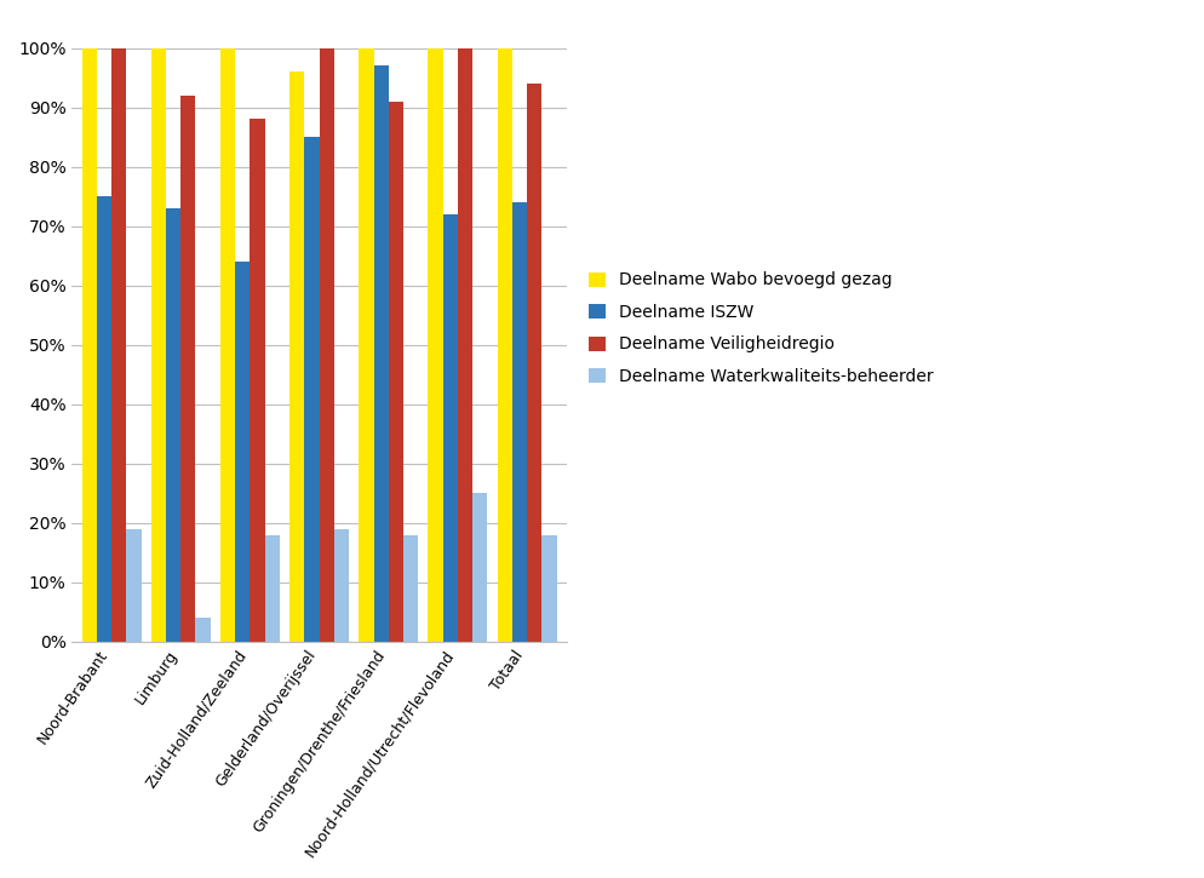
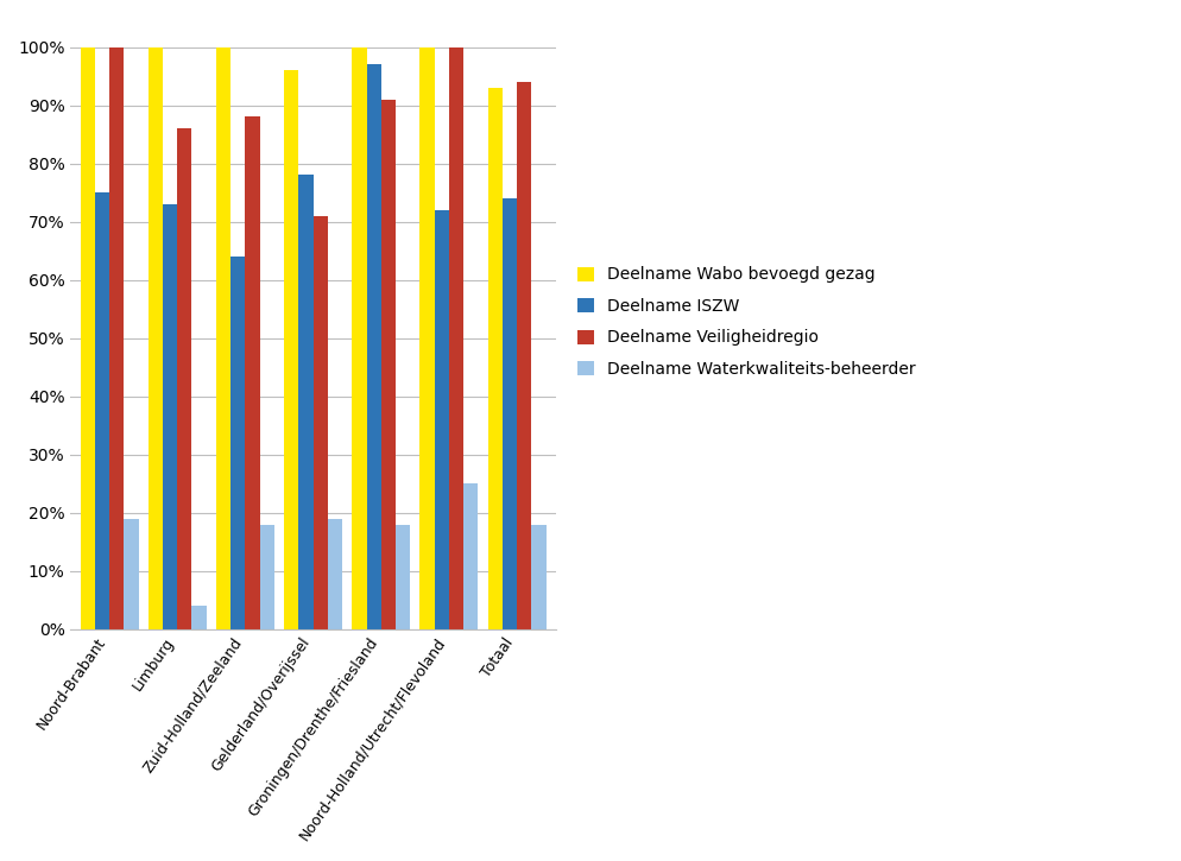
Deelname Veiligheidregio/Limburg: 92% -> 86%
Deelname ISZW/Gelderland/Overijssel: 85% -> 78%
Deelname Veiligheidregio/Gelderland/Overijssel: 100% -> 71%
Deelname Wabo bevoegd gezag/Totaal: 100% -> 93%
